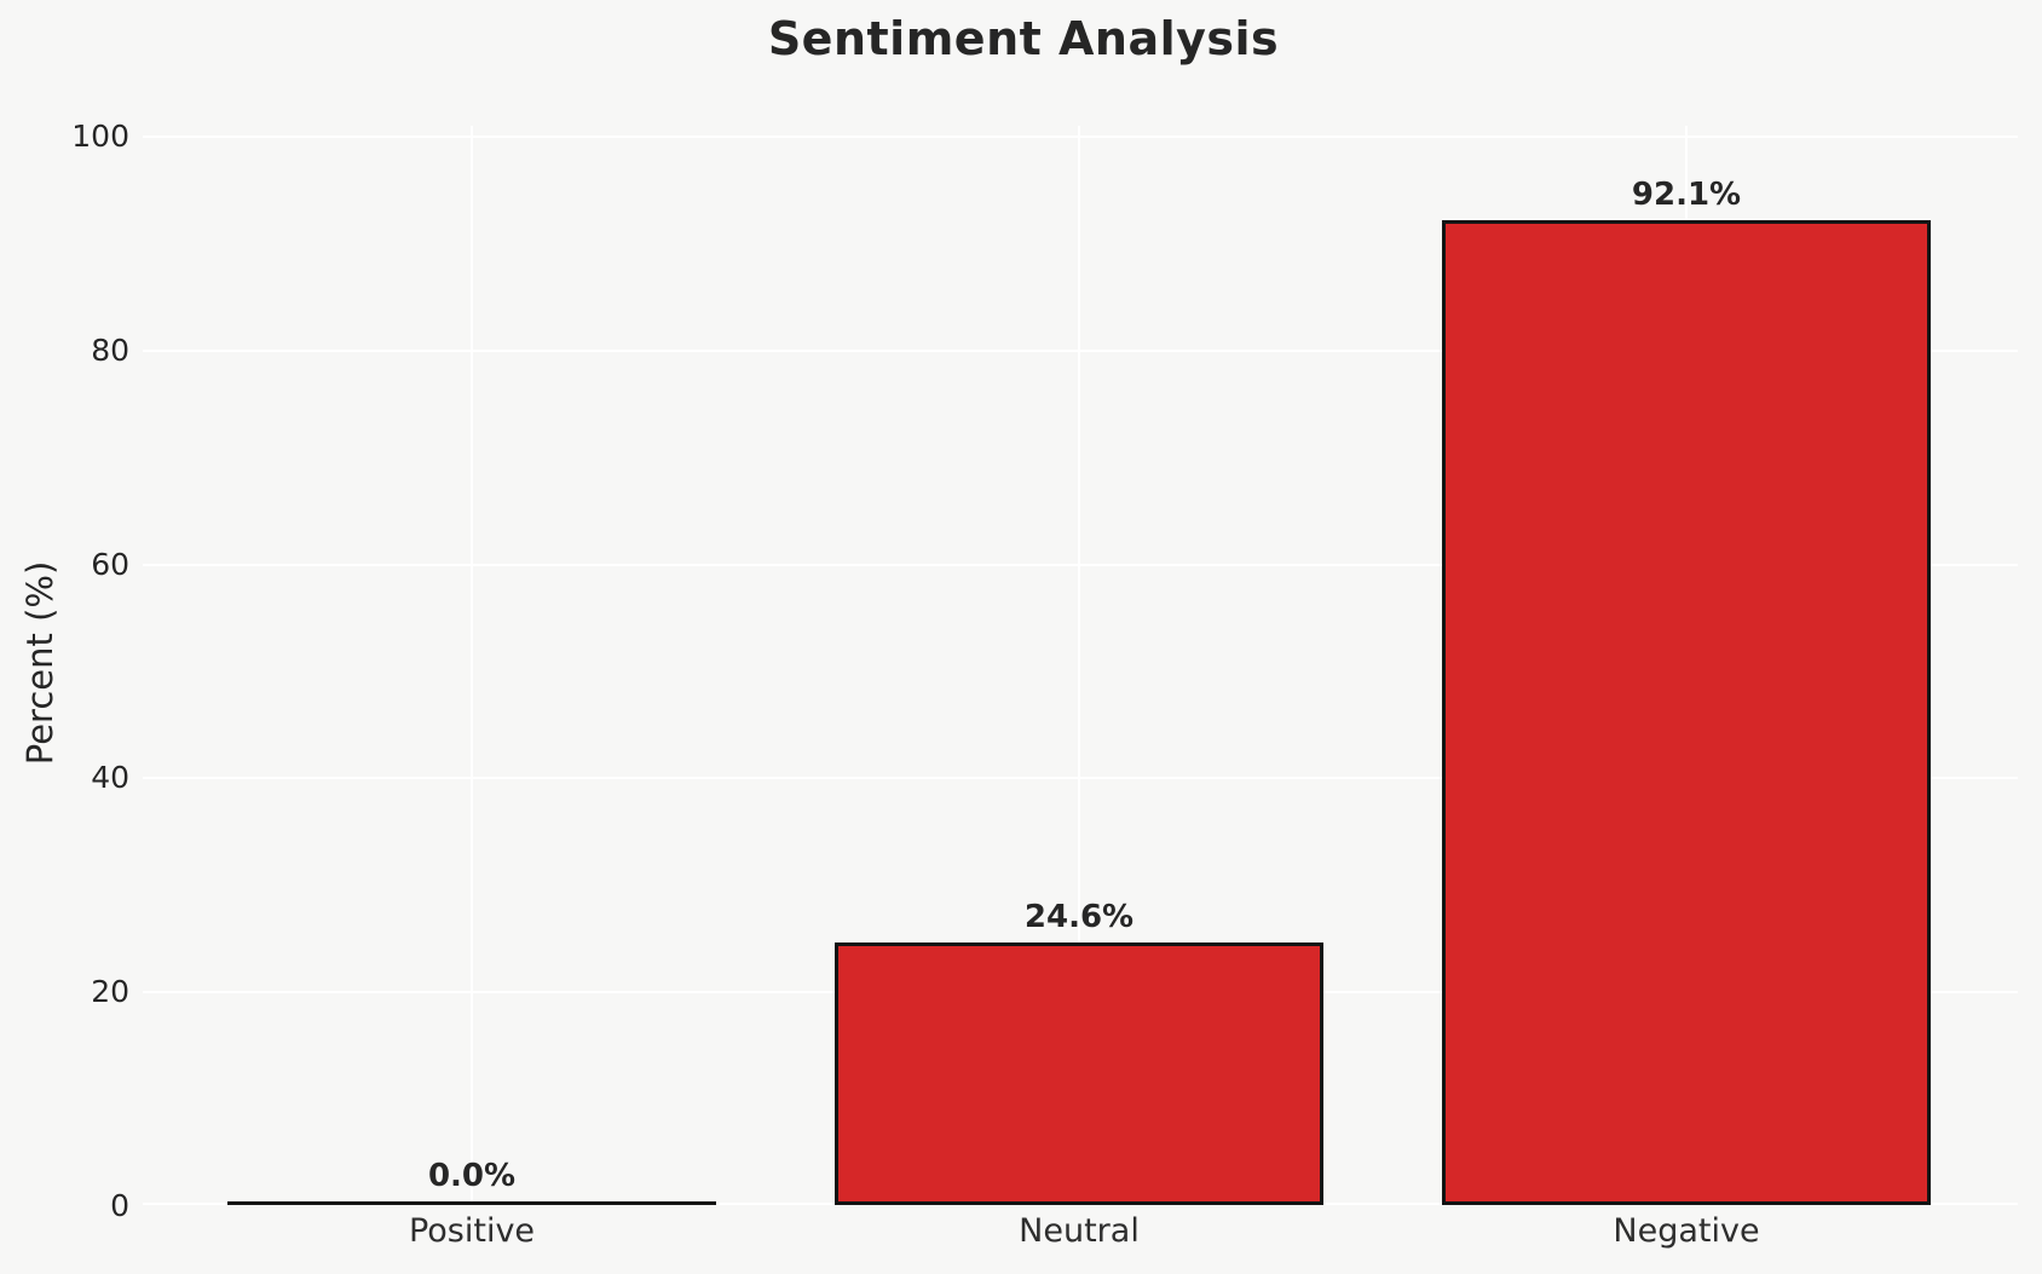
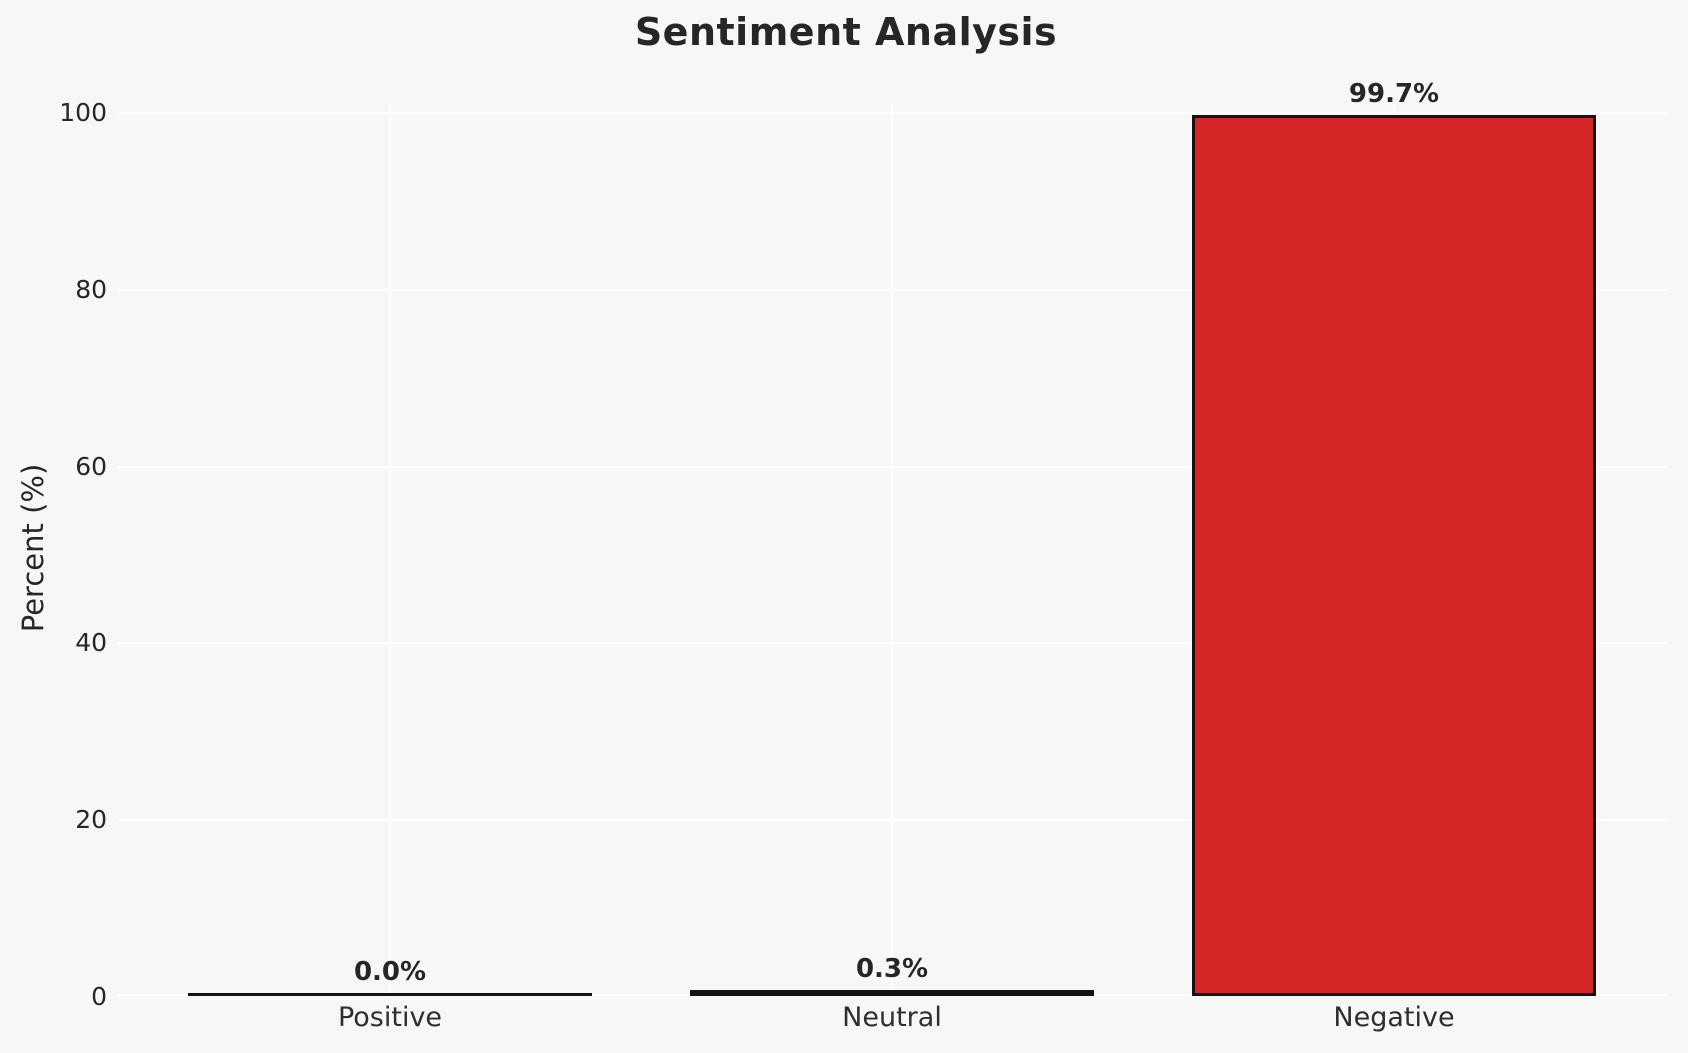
Neutral: 24.6% -> 0.3%
Negative: 92.1% -> 99.7%
